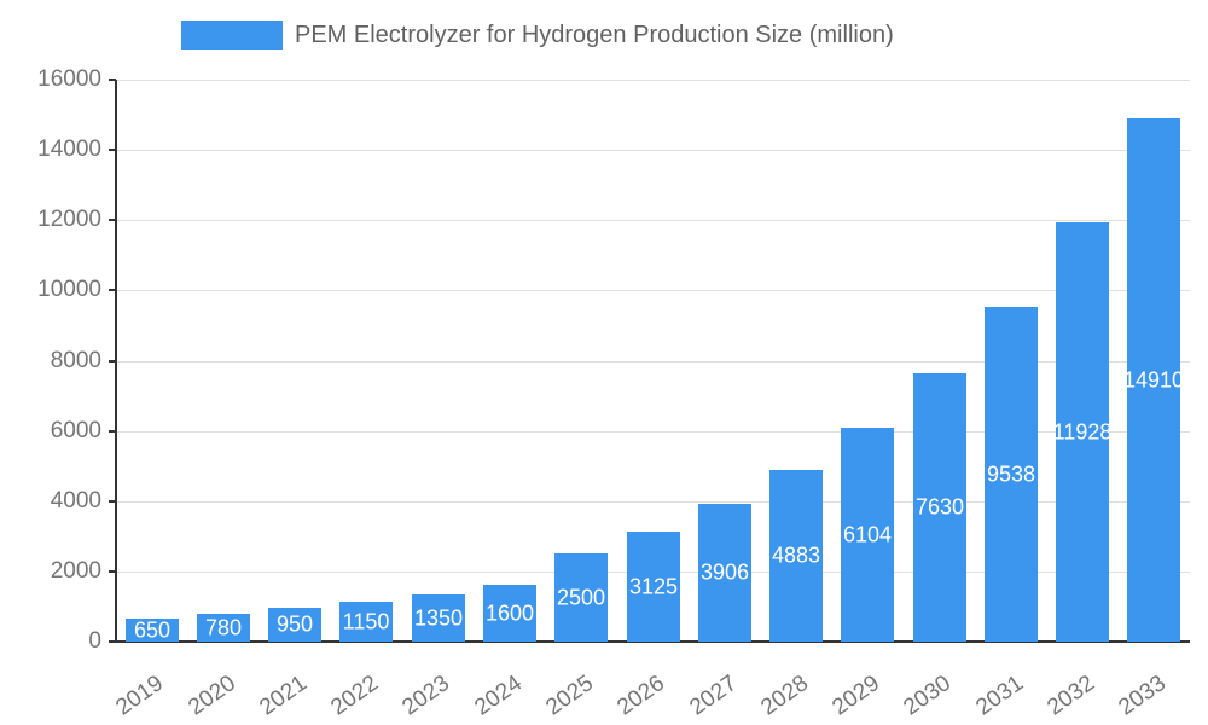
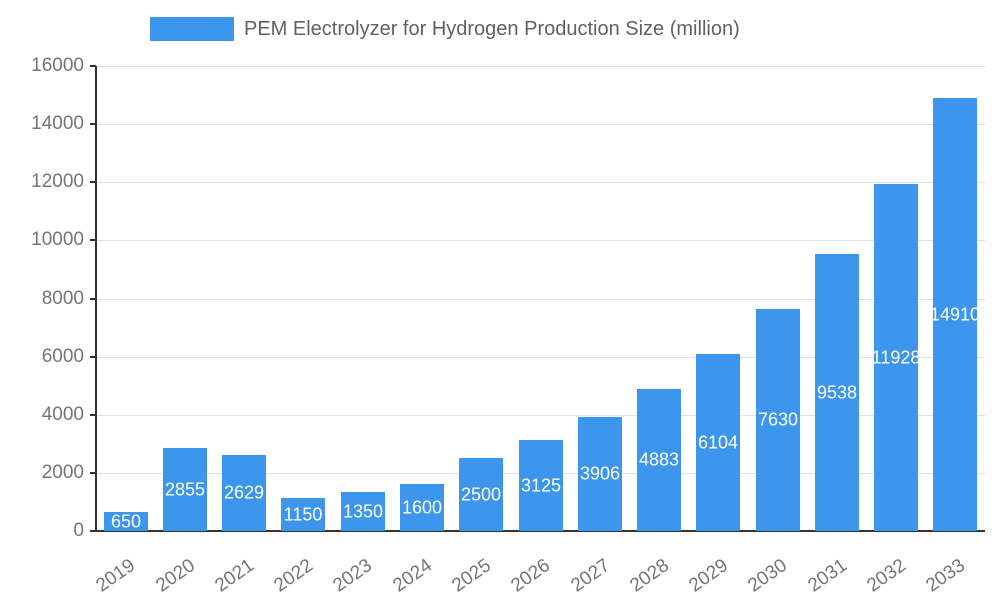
2020: 780 -> 2855
2021: 950 -> 2629
